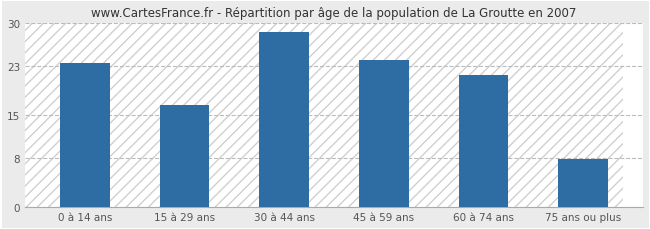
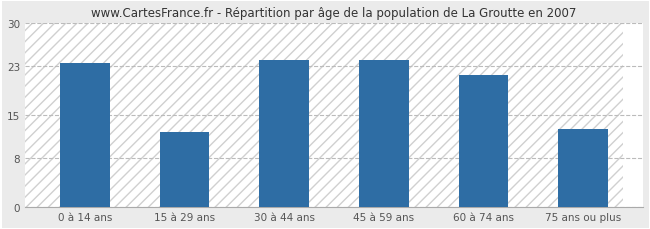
15 à 29 ans: 16.7 -> 12.2
30 à 44 ans: 28.5 -> 24.0
75 ans ou plus: 7.9 -> 12.8
